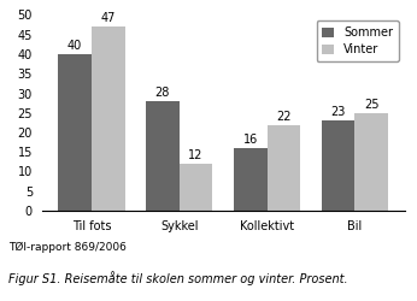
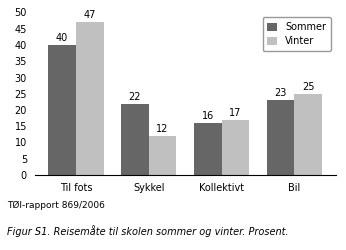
Sommer/Sykkel: 28 -> 22
Vinter/Kollektivt: 22 -> 17
